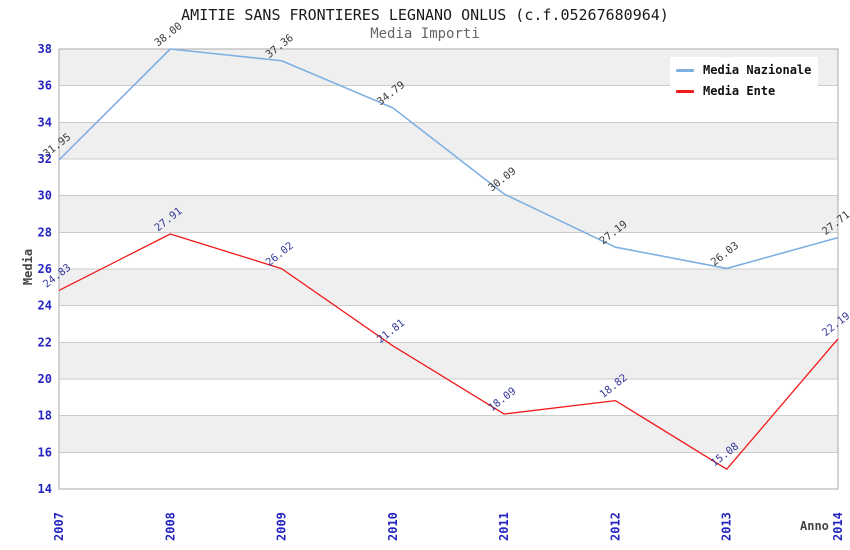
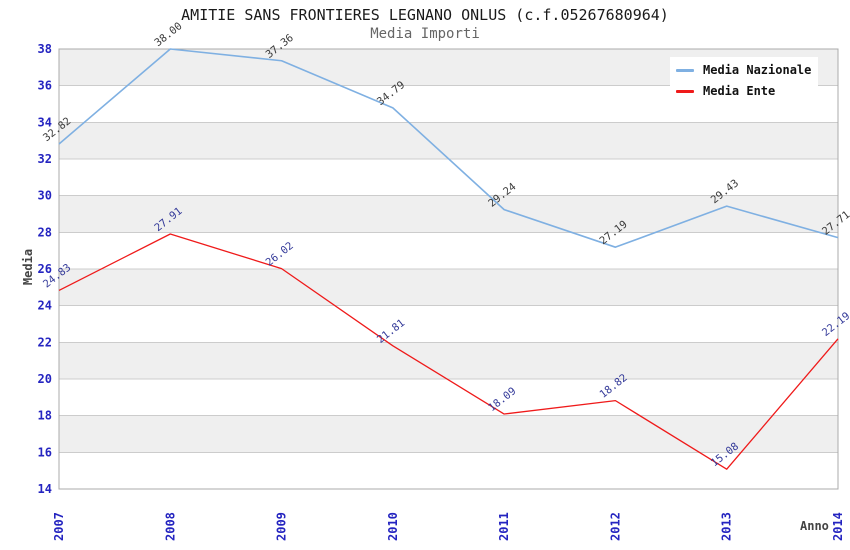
Media Nazionale/2007: 31.95 -> 32.82
Media Nazionale/2011: 30.09 -> 29.24
Media Nazionale/2013: 26.03 -> 29.43
